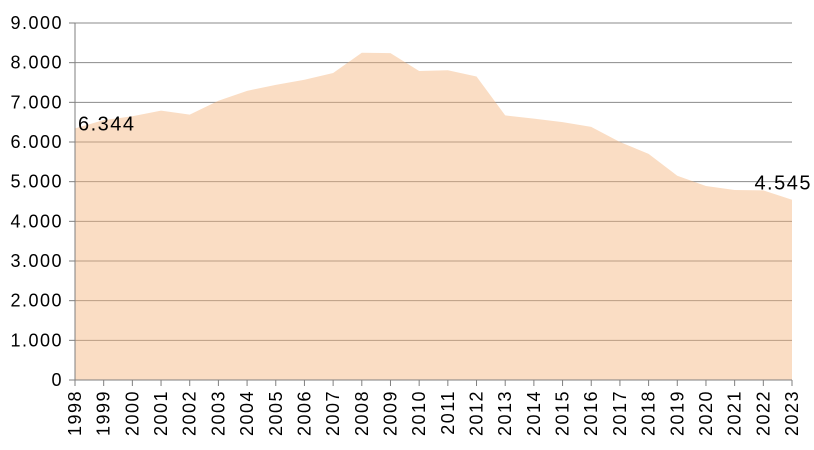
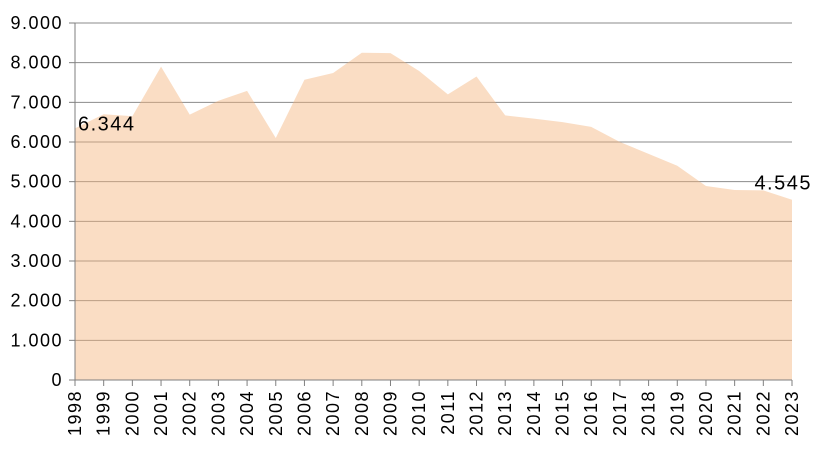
1999: 6600 -> 6700
2001: 6800 -> 7900
2005: 7400 -> 6100
2011: 7800 -> 7200
2019: 5200 -> 5400
